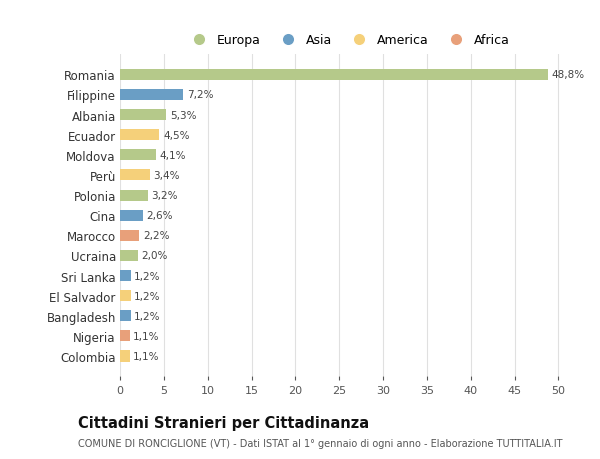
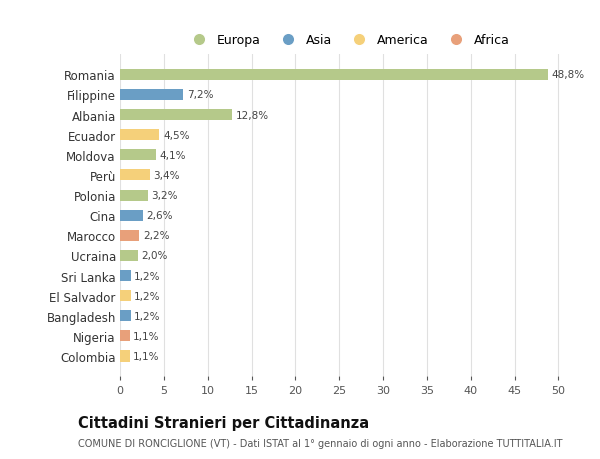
Albania: 5,3% -> 12,8%
